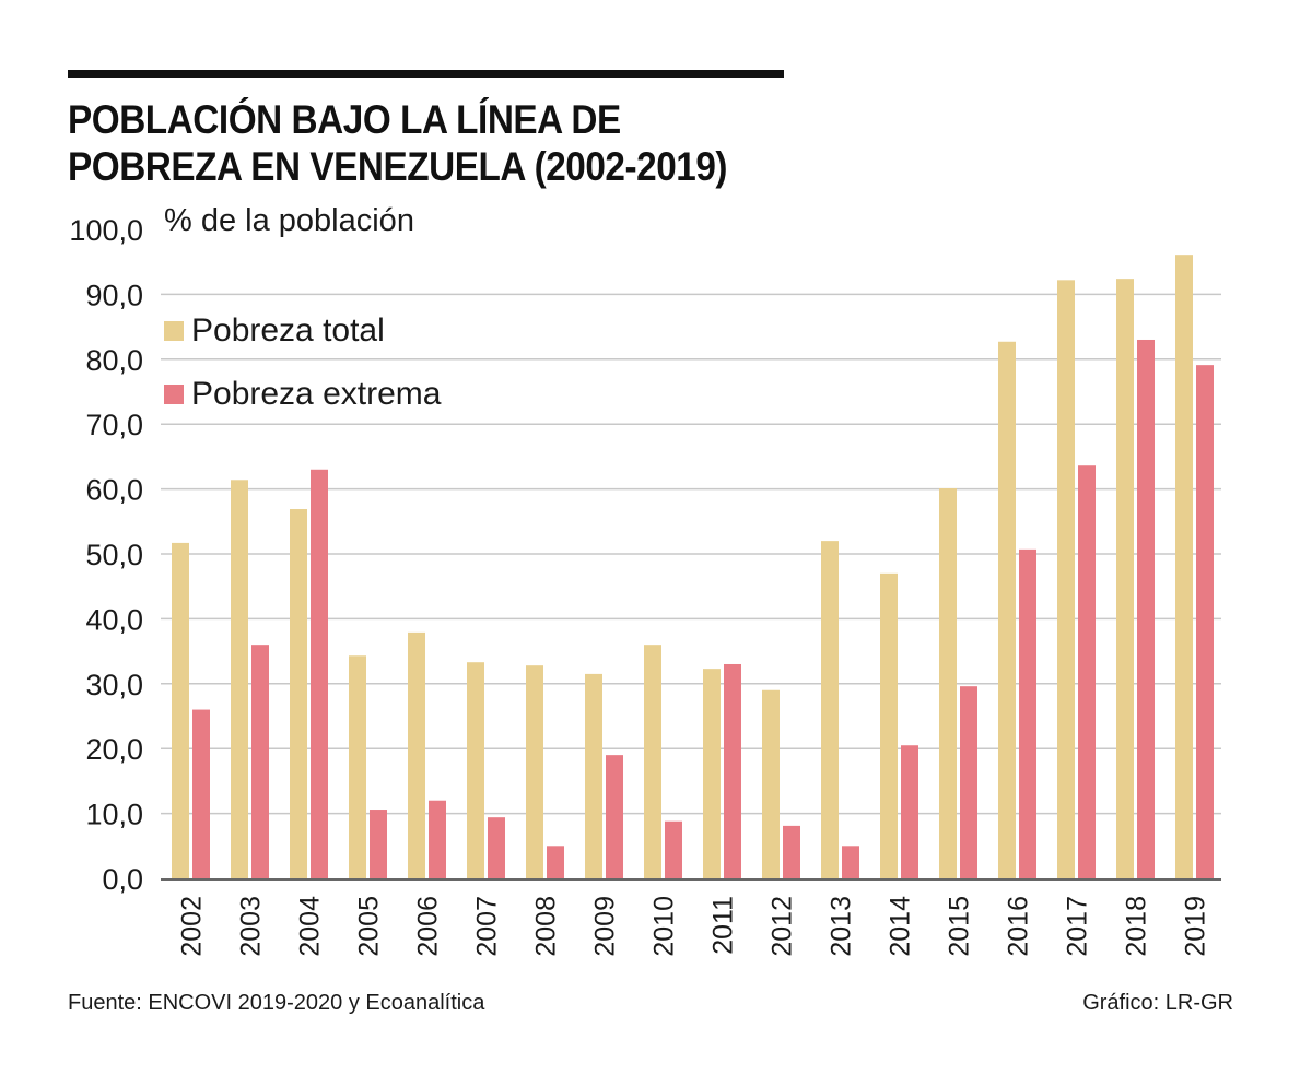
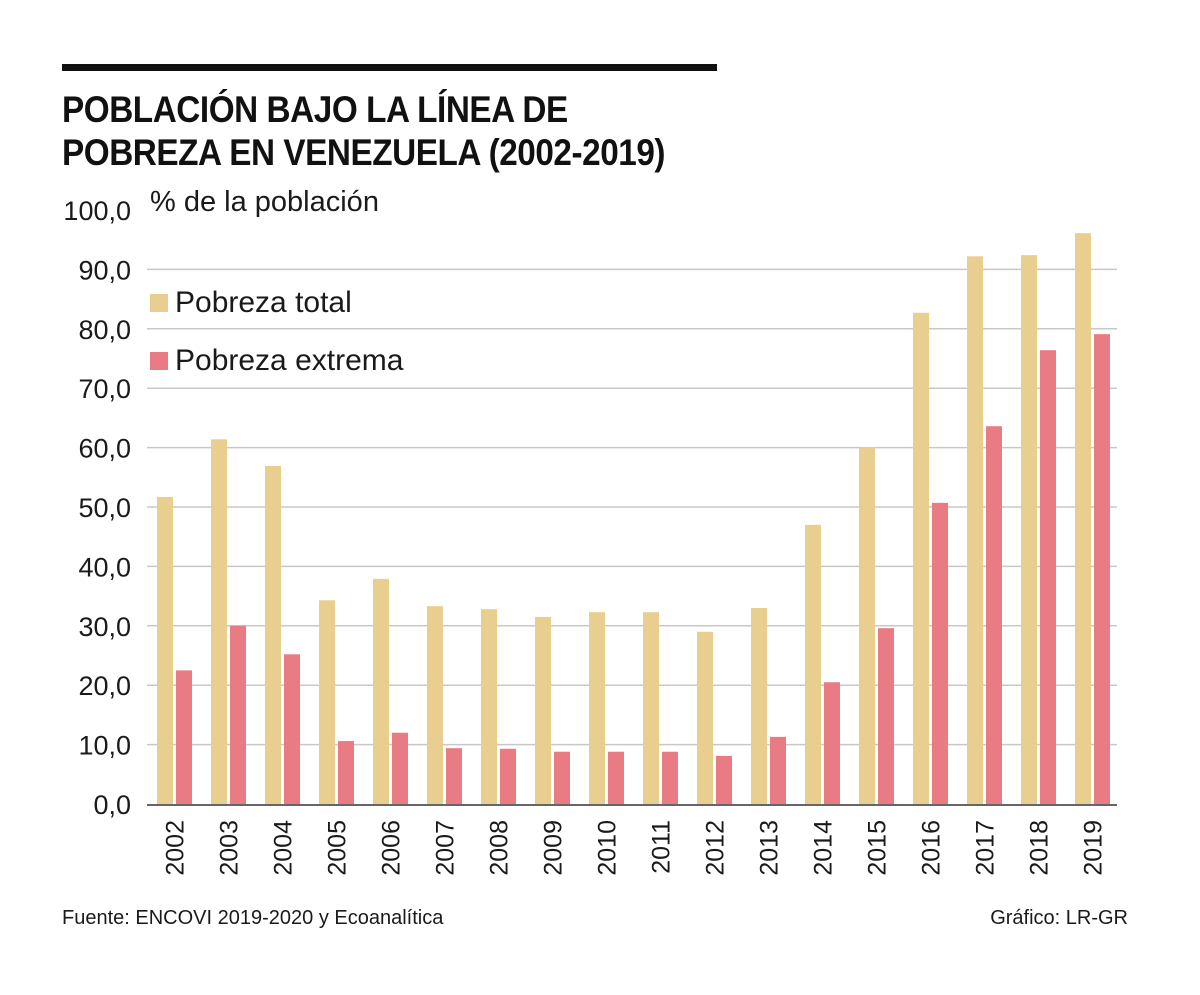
Pobreza extrema/2002: 26 -> 22
Pobreza extrema/2003: 36 -> 30
Pobreza extrema/2004: 63 -> 25
Pobreza extrema/2008: 5 -> 9
Pobreza extrema/2009: 19 -> 9
Pobreza total/2010: 36 -> 32
Pobreza extrema/2011: 33 -> 9
Pobreza total/2013: 52 -> 33
Pobreza extrema/2013: 5 -> 11
Pobreza extrema/2018: 83 -> 76
